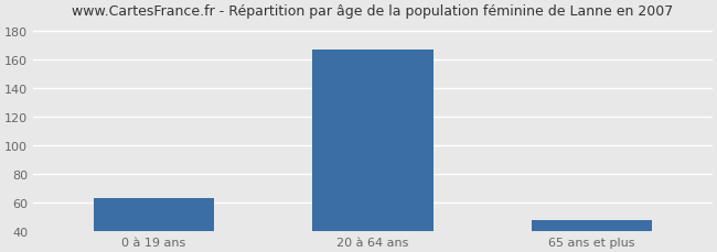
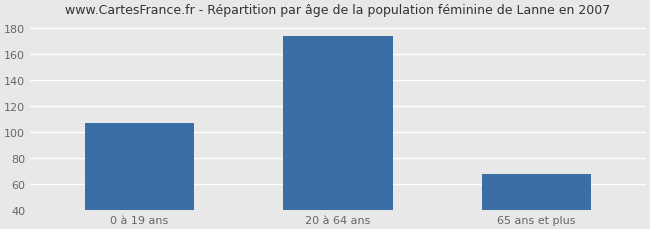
0 à 19 ans: 63 -> 107
20 à 64 ans: 167 -> 174
65 ans et plus: 48 -> 68
